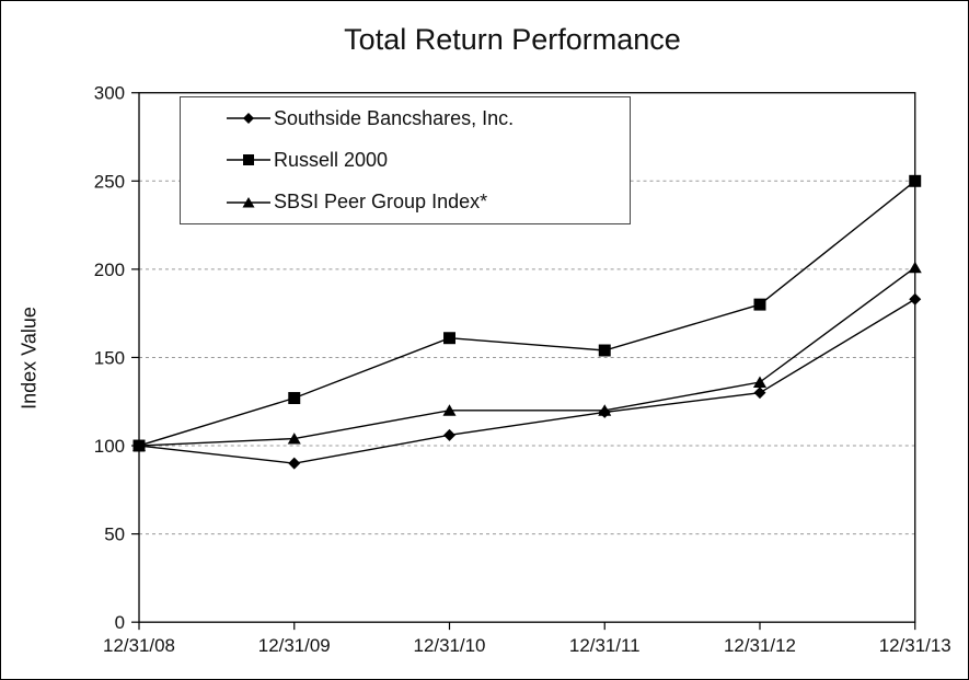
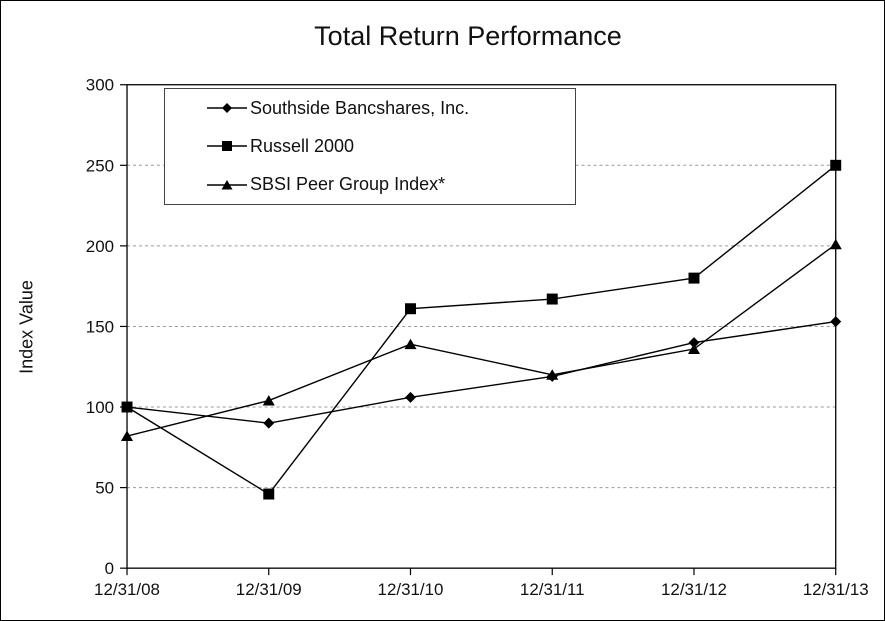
SBSI Peer Group Index*/12/31/08: 100 -> 82
Russell 2000/12/31/09: 127 -> 46
SBSI Peer Group Index*/12/31/10: 120 -> 139
Russell 2000/12/31/11: 154 -> 167
Southside Bancshares, Inc./12/31/12: 130 -> 140
Southside Bancshares, Inc./12/31/13: 183 -> 153
